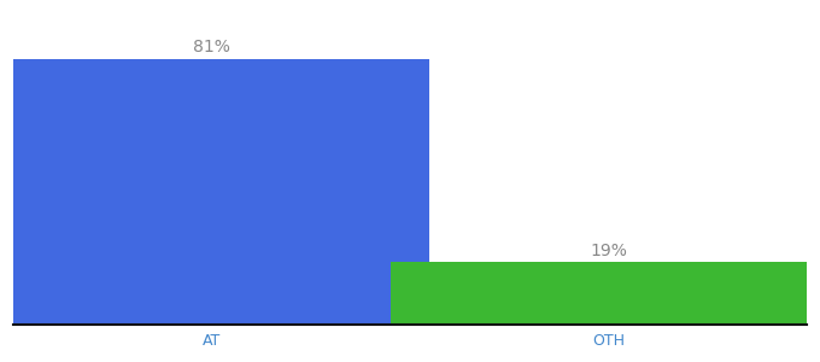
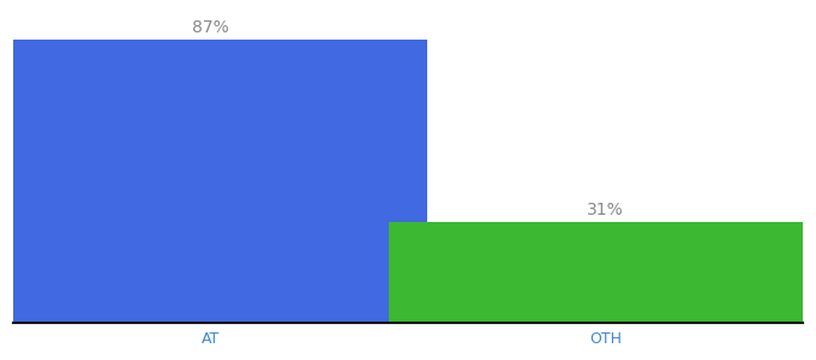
AT: 81% -> 87%
OTH: 19% -> 31%
